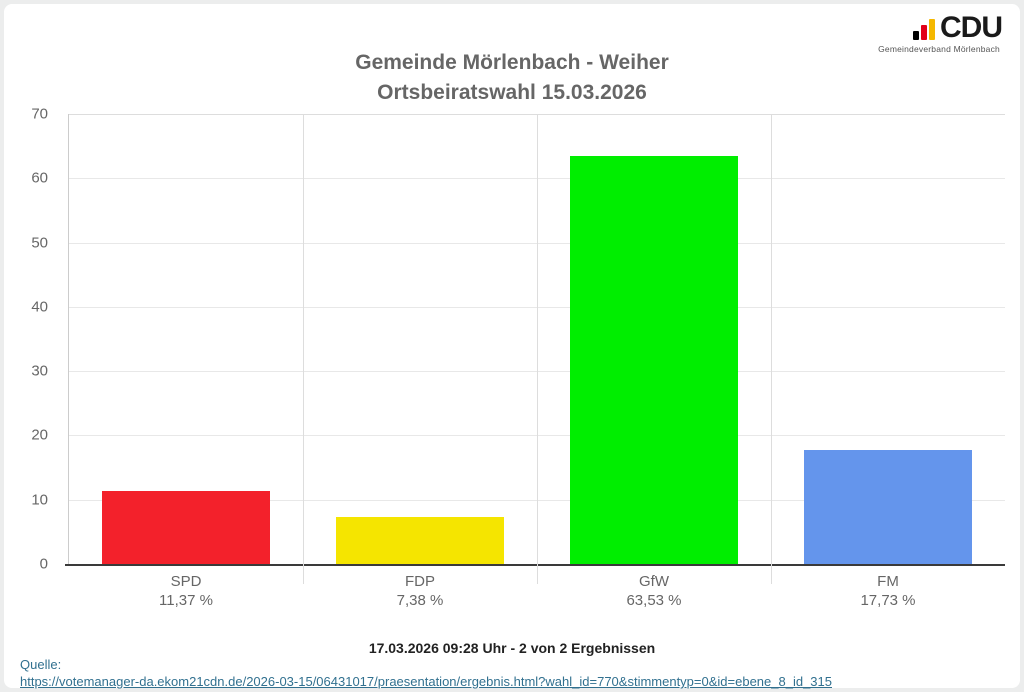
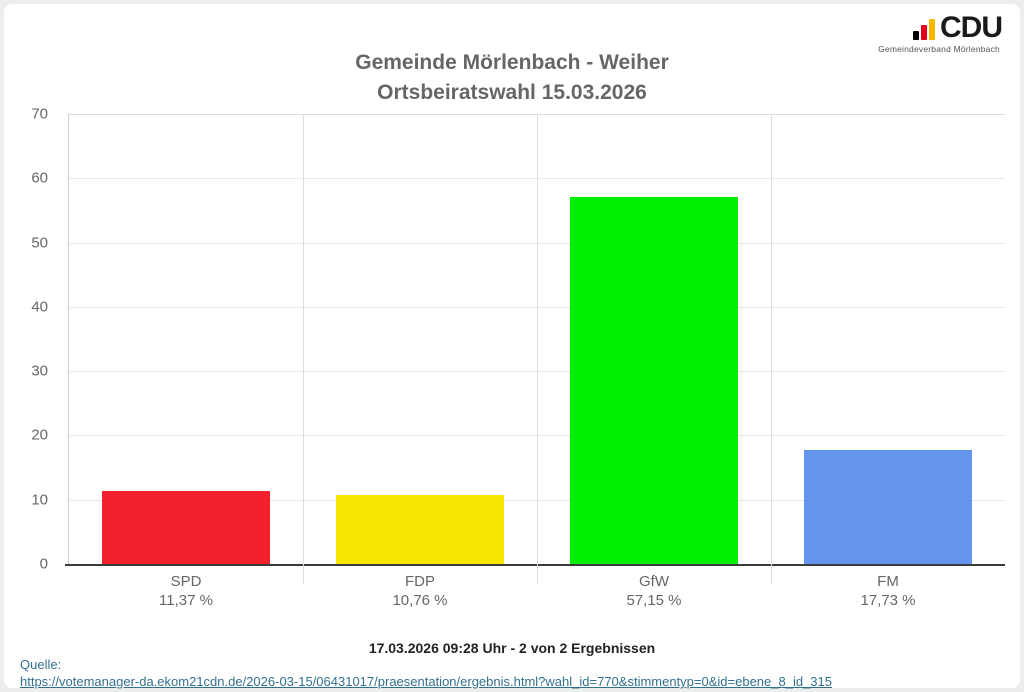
FDP: 7,38 -> 10,76
GfW: 63,53 -> 57,15
